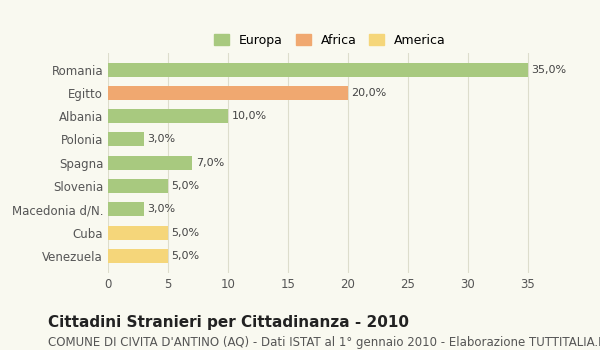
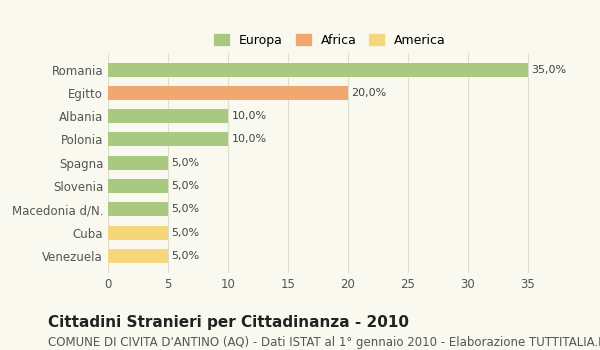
Polonia: 3,0% -> 10,0%
Spagna: 7,0% -> 5,0%
Macedonia d/N.: 3,0% -> 5,0%
